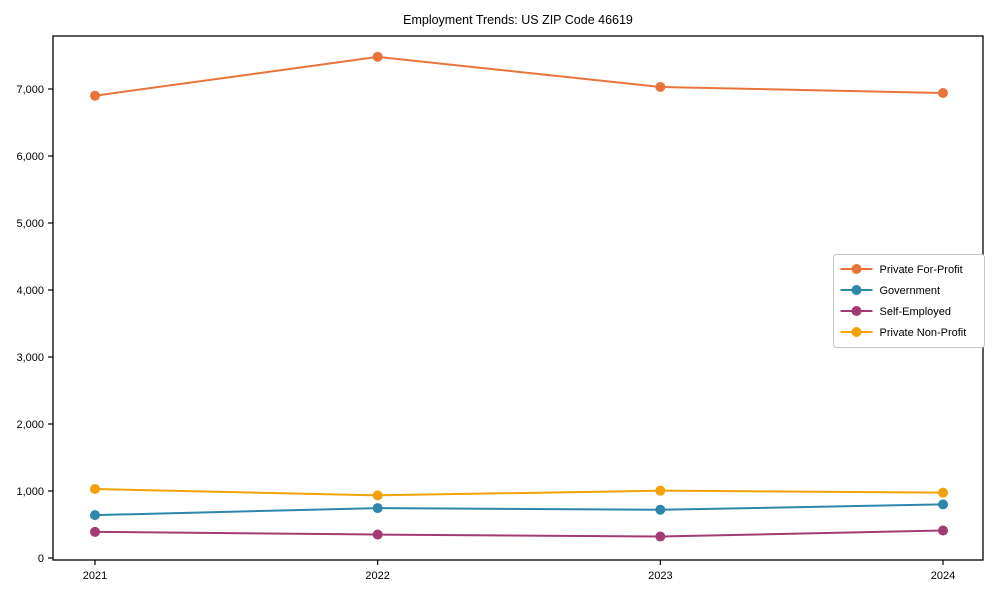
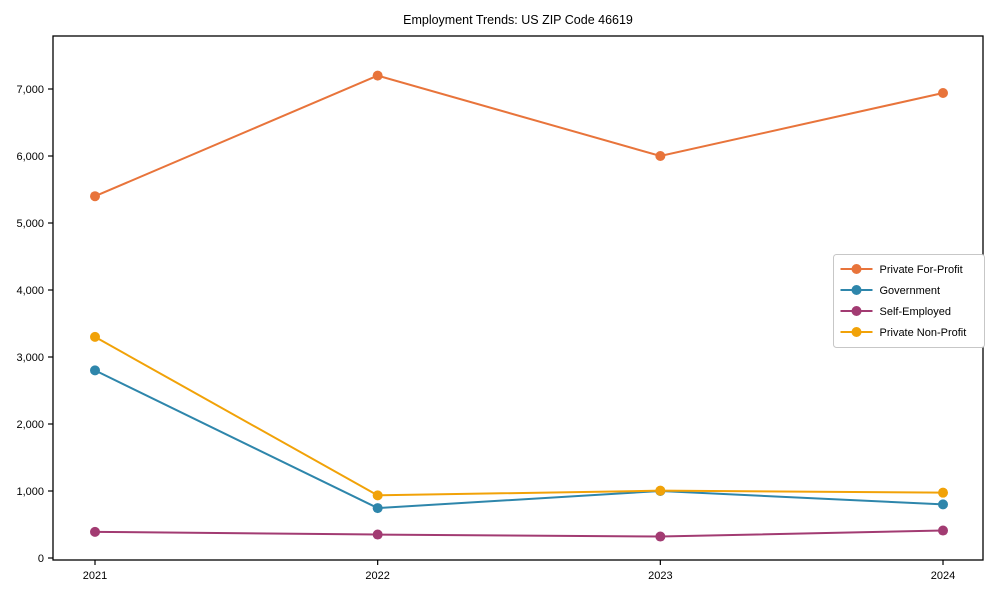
Private For-Profit/2021: 6900 -> 5400
Government/2021: 600 -> 2800
Private Non-Profit/2021: 1000 -> 3300
Private For-Profit/2022: 7500 -> 7200
Private For-Profit/2023: 7000 -> 6000
Government/2023: 700 -> 1000
